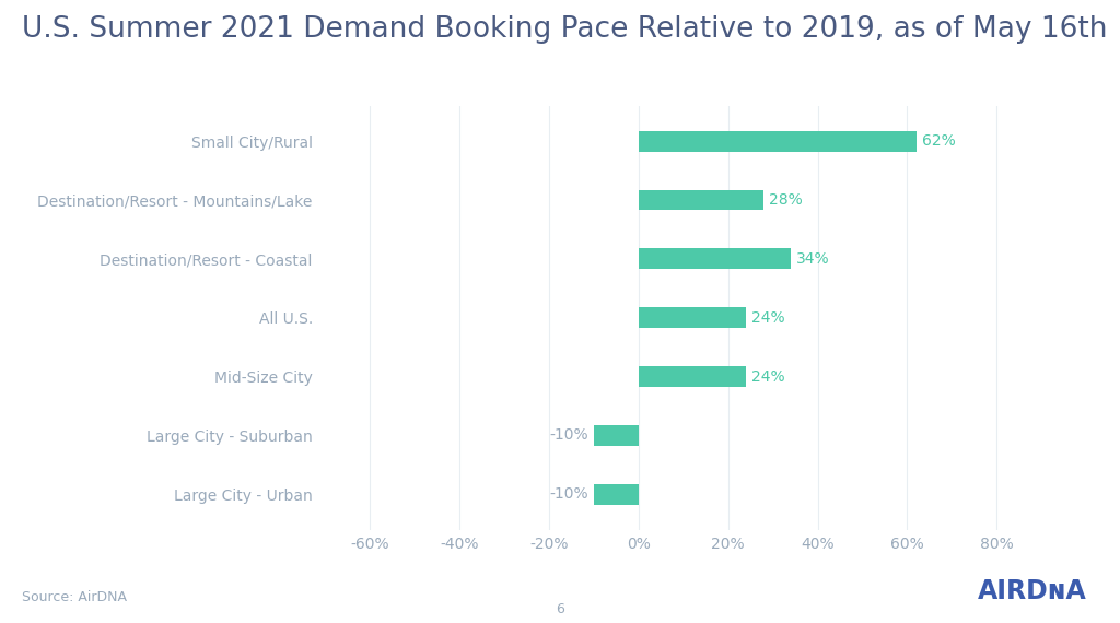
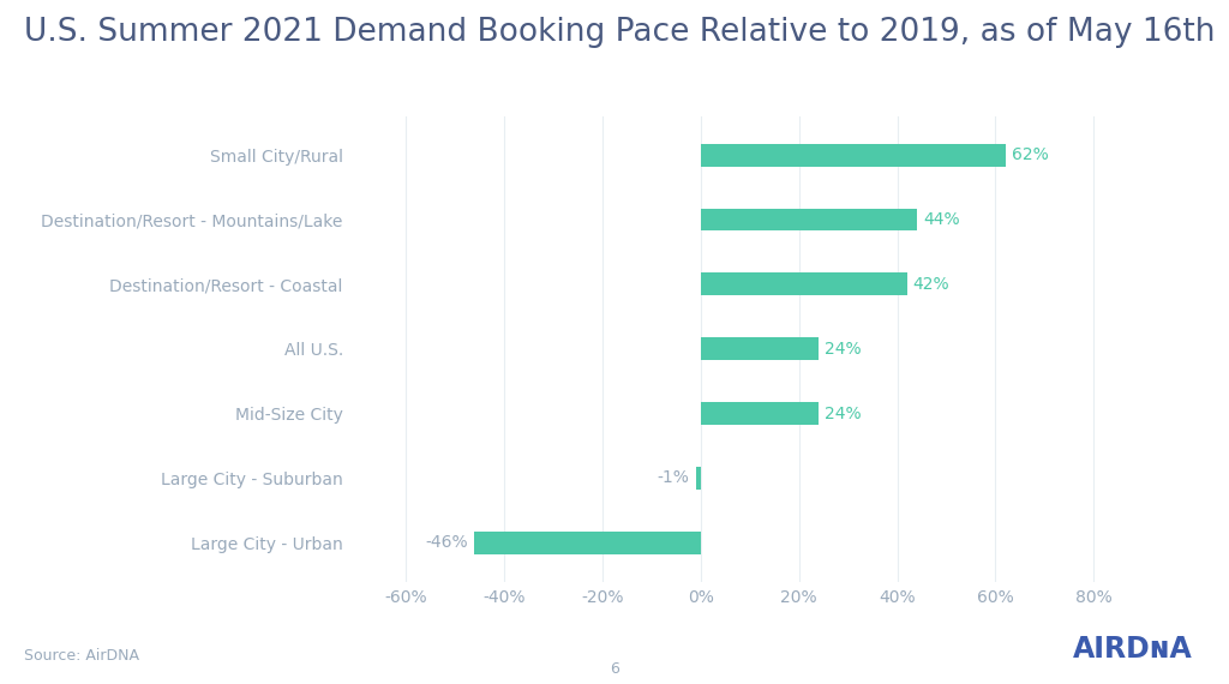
Destination/Resort - Mountains/Lake: 28% -> 44%
Destination/Resort - Coastal: 34% -> 42%
Large City - Suburban: -10% -> -1%
Large City - Urban: -10% -> -46%
